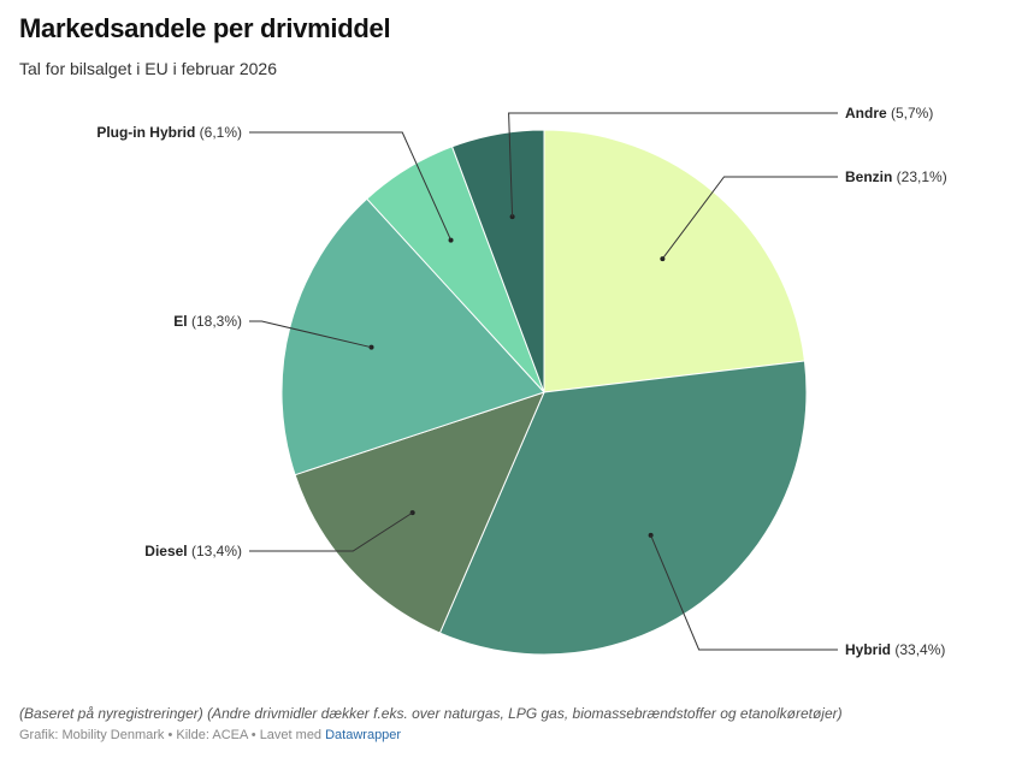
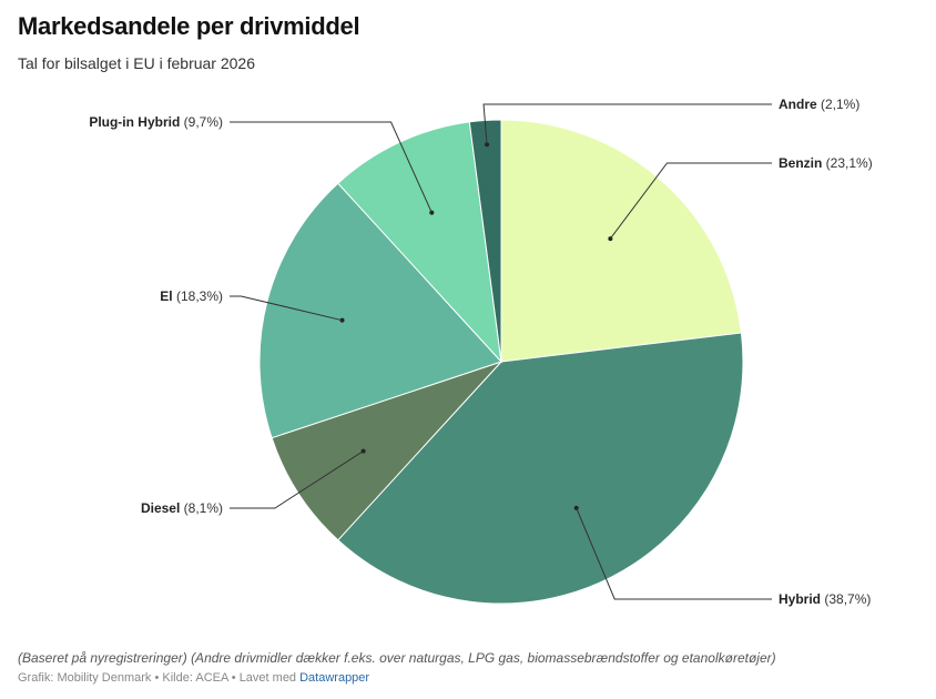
Hybrid: 33,4% -> 38,7%
Diesel: 13,4% -> 8,1%
Plug-in Hybrid: 6,1% -> 9,7%
Andre: 5,7% -> 2,1%
